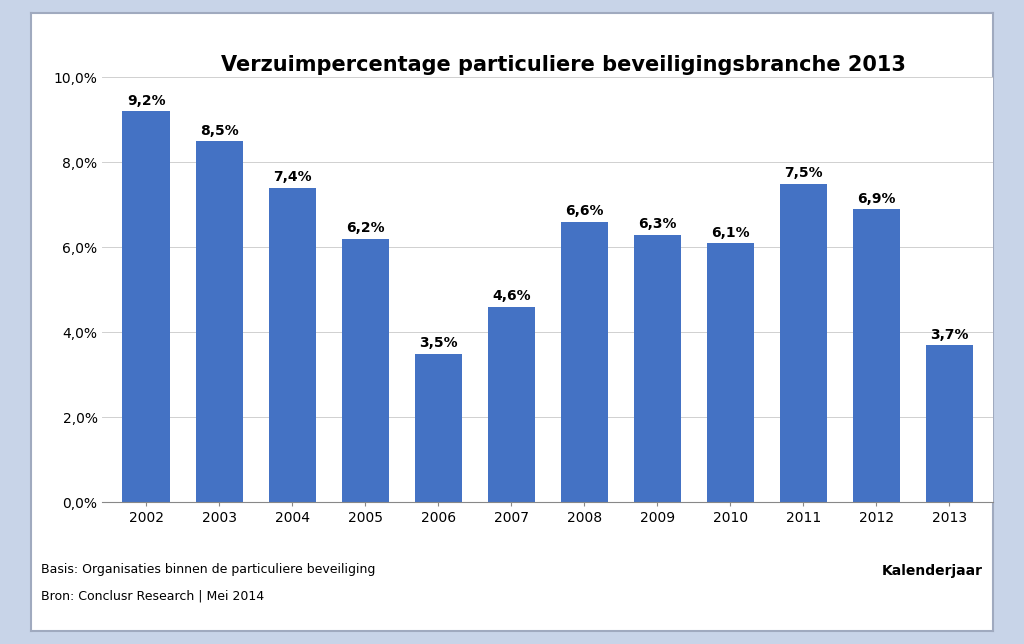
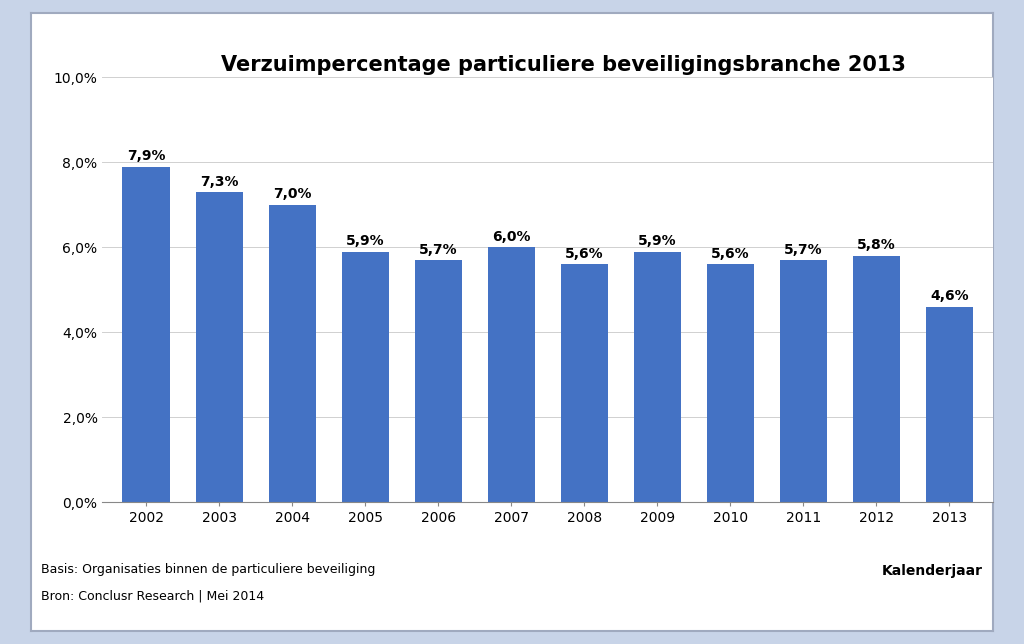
2002: 9,2% -> 7,9%
2003: 8,5% -> 7,3%
2004: 7,4% -> 7,0%
2005: 6,2% -> 5,9%
2006: 3,5% -> 5,7%
2007: 4,6% -> 6,0%
2008: 6,6% -> 5,6%
2009: 6,3% -> 5,9%
2010: 6,1% -> 5,6%
2011: 7,5% -> 5,7%
2012: 6,9% -> 5,8%
2013: 3,7% -> 4,6%
